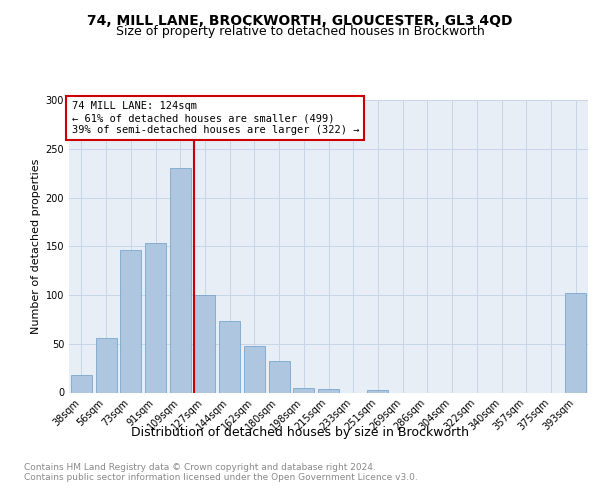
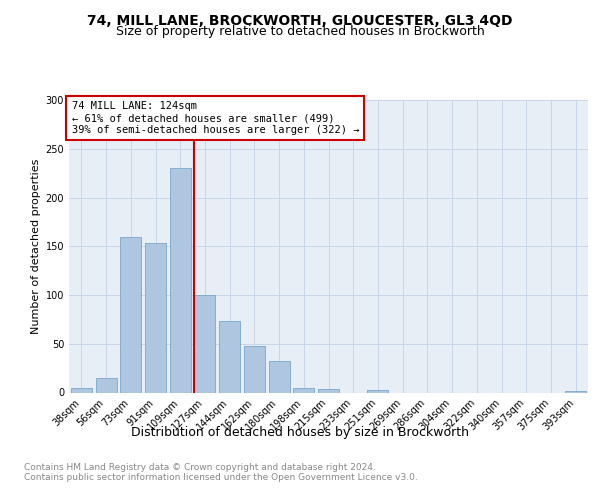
38sqm: 18 -> 5
56sqm: 56 -> 15
73sqm: 146 -> 160
393sqm: 102 -> 2
